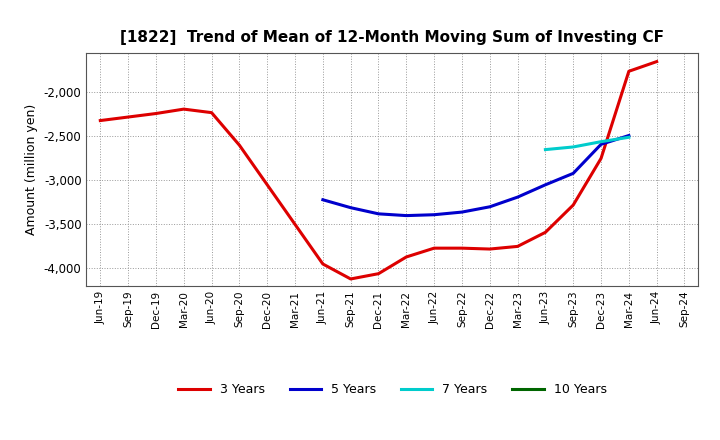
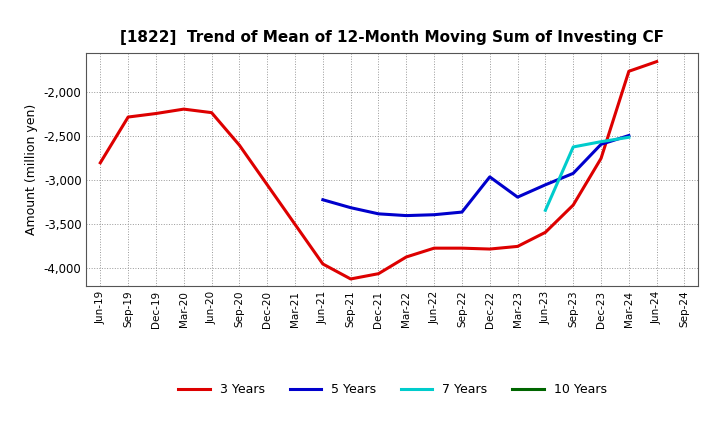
3 Years/Jun-19: -2,320 -> -2,800
5 Years/Dec-22: -3,300 -> -2,960
7 Years/Jun-23: -2,650 -> -3,340
